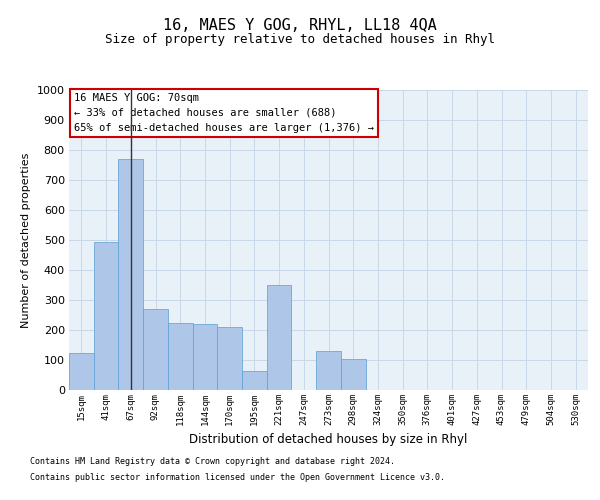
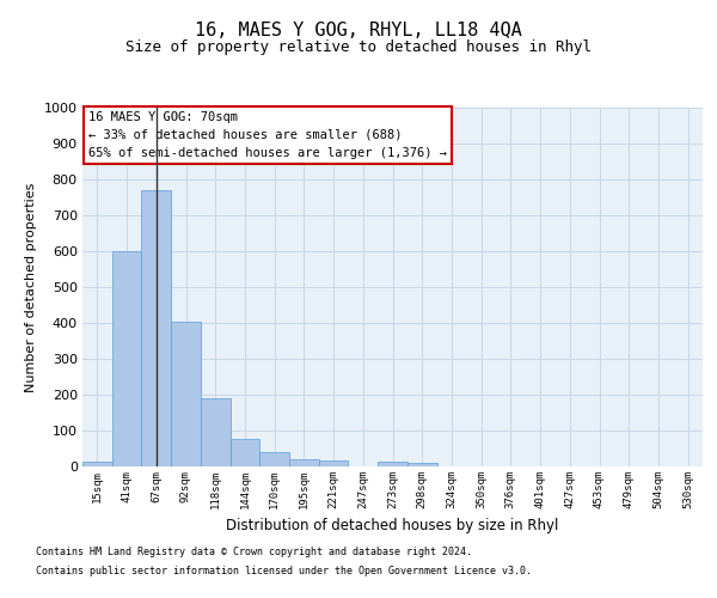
15sqm: 125 -> 15
41sqm: 495 -> 600
92sqm: 270 -> 405
118sqm: 225 -> 190
144sqm: 220 -> 78
170sqm: 210 -> 40
195sqm: 65 -> 20
221sqm: 350 -> 17
273sqm: 130 -> 15
298sqm: 105 -> 10
